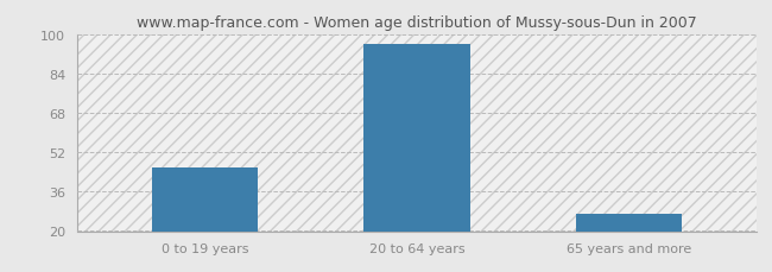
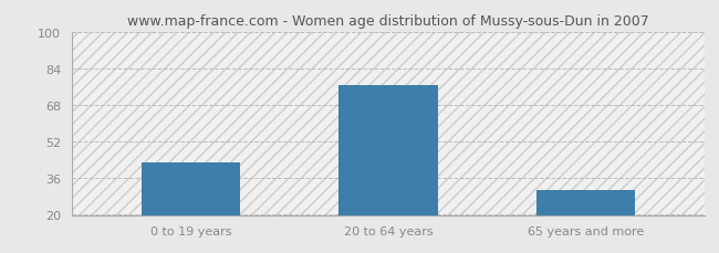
0 to 19 years: 46 -> 43
20 to 64 years: 96 -> 77
65 years and more: 27 -> 31
